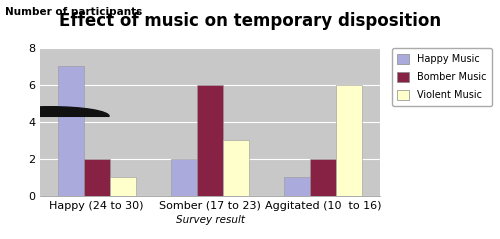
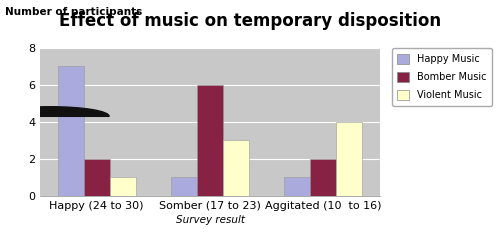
Happy Music/Somber (17 to 23): 2 -> 1
Violent Music/Aggitated (10 to 16): 6 -> 4
